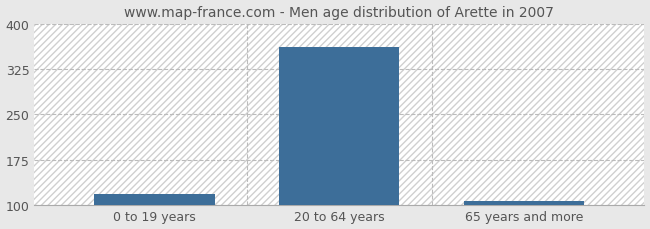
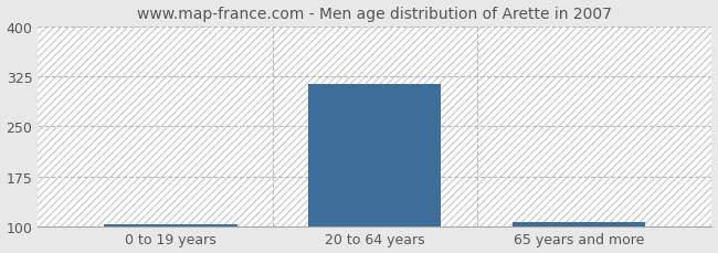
0 to 19 years: 118 -> 103
20 to 64 years: 362 -> 313
